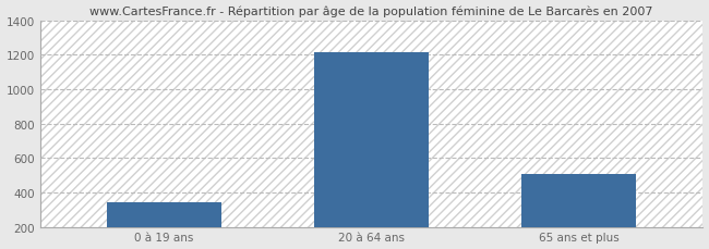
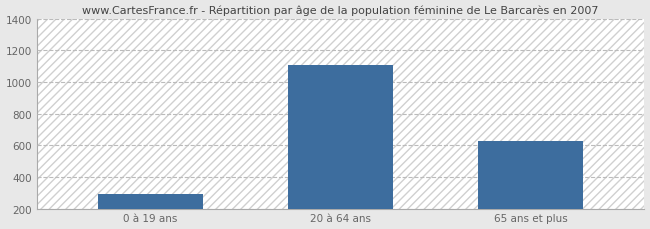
0 à 19 ans: 340 -> 290
20 à 64 ans: 1220 -> 1110
65 ans et plus: 510 -> 630
